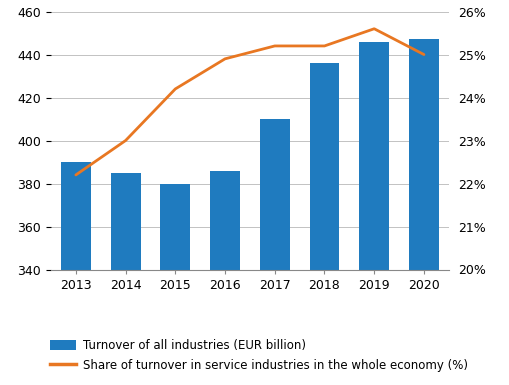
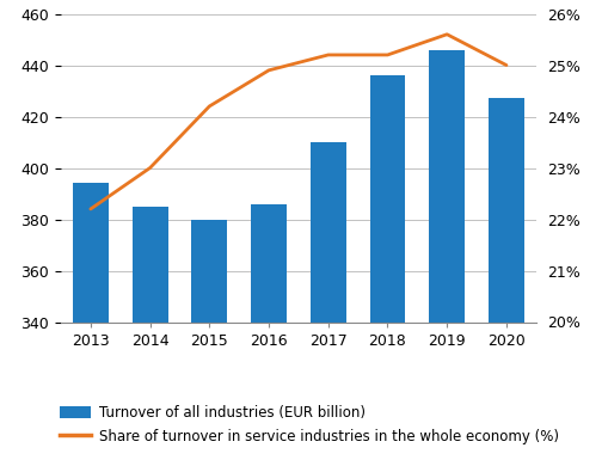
Turnover of all industries (EUR billion)/2013: 390 -> 394
Turnover of all industries (EUR billion)/2020: 447 -> 427
